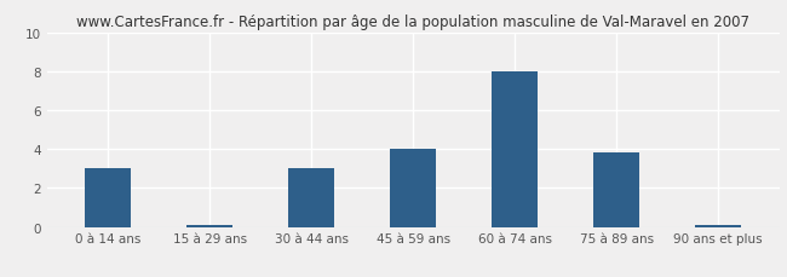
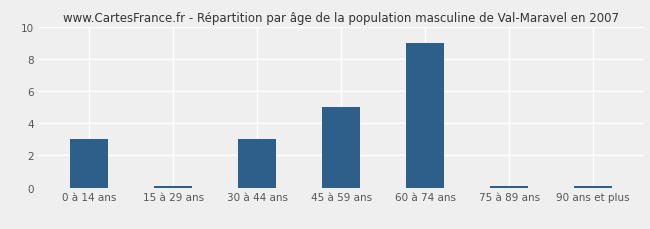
45 à 59 ans: 4.0 -> 5.0
60 à 74 ans: 8.0 -> 9.0
75 à 89 ans: 3.8 -> 0.1
